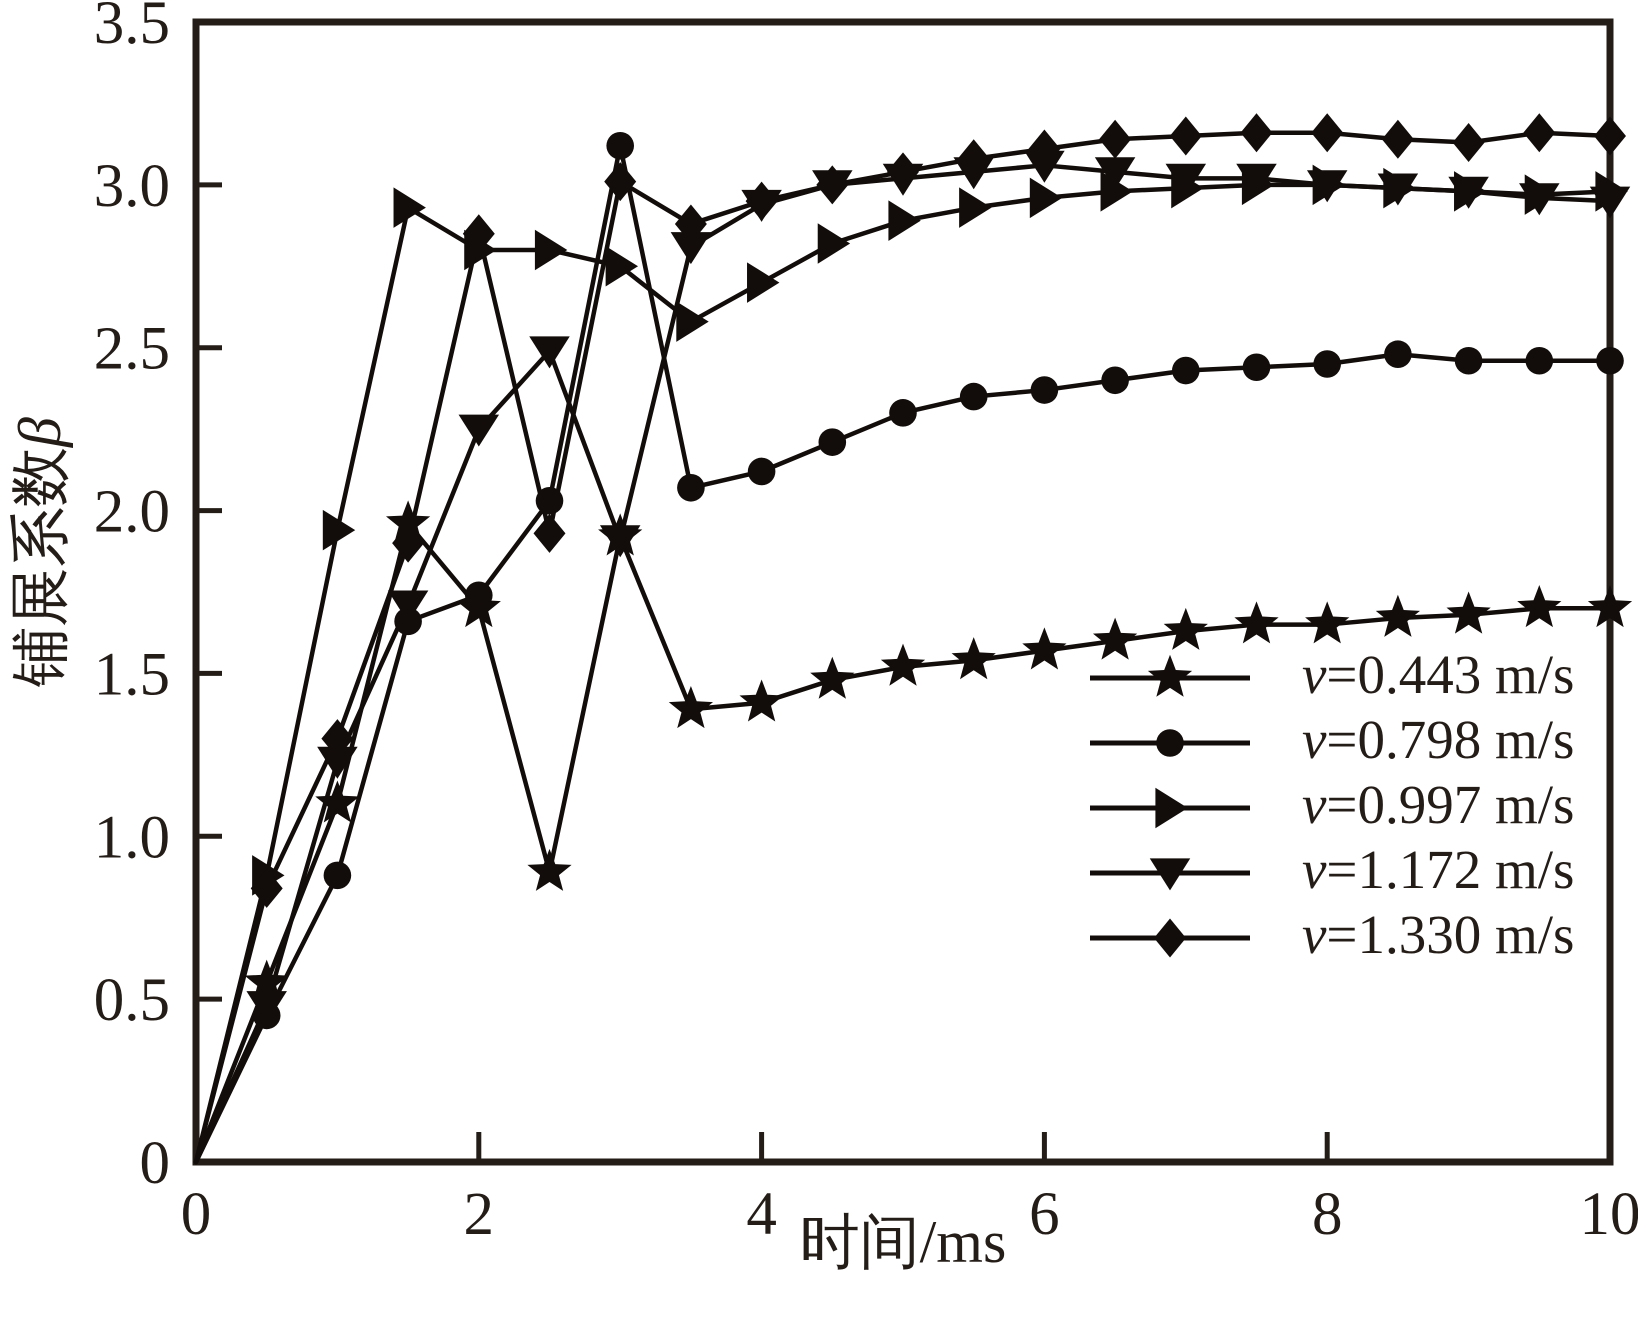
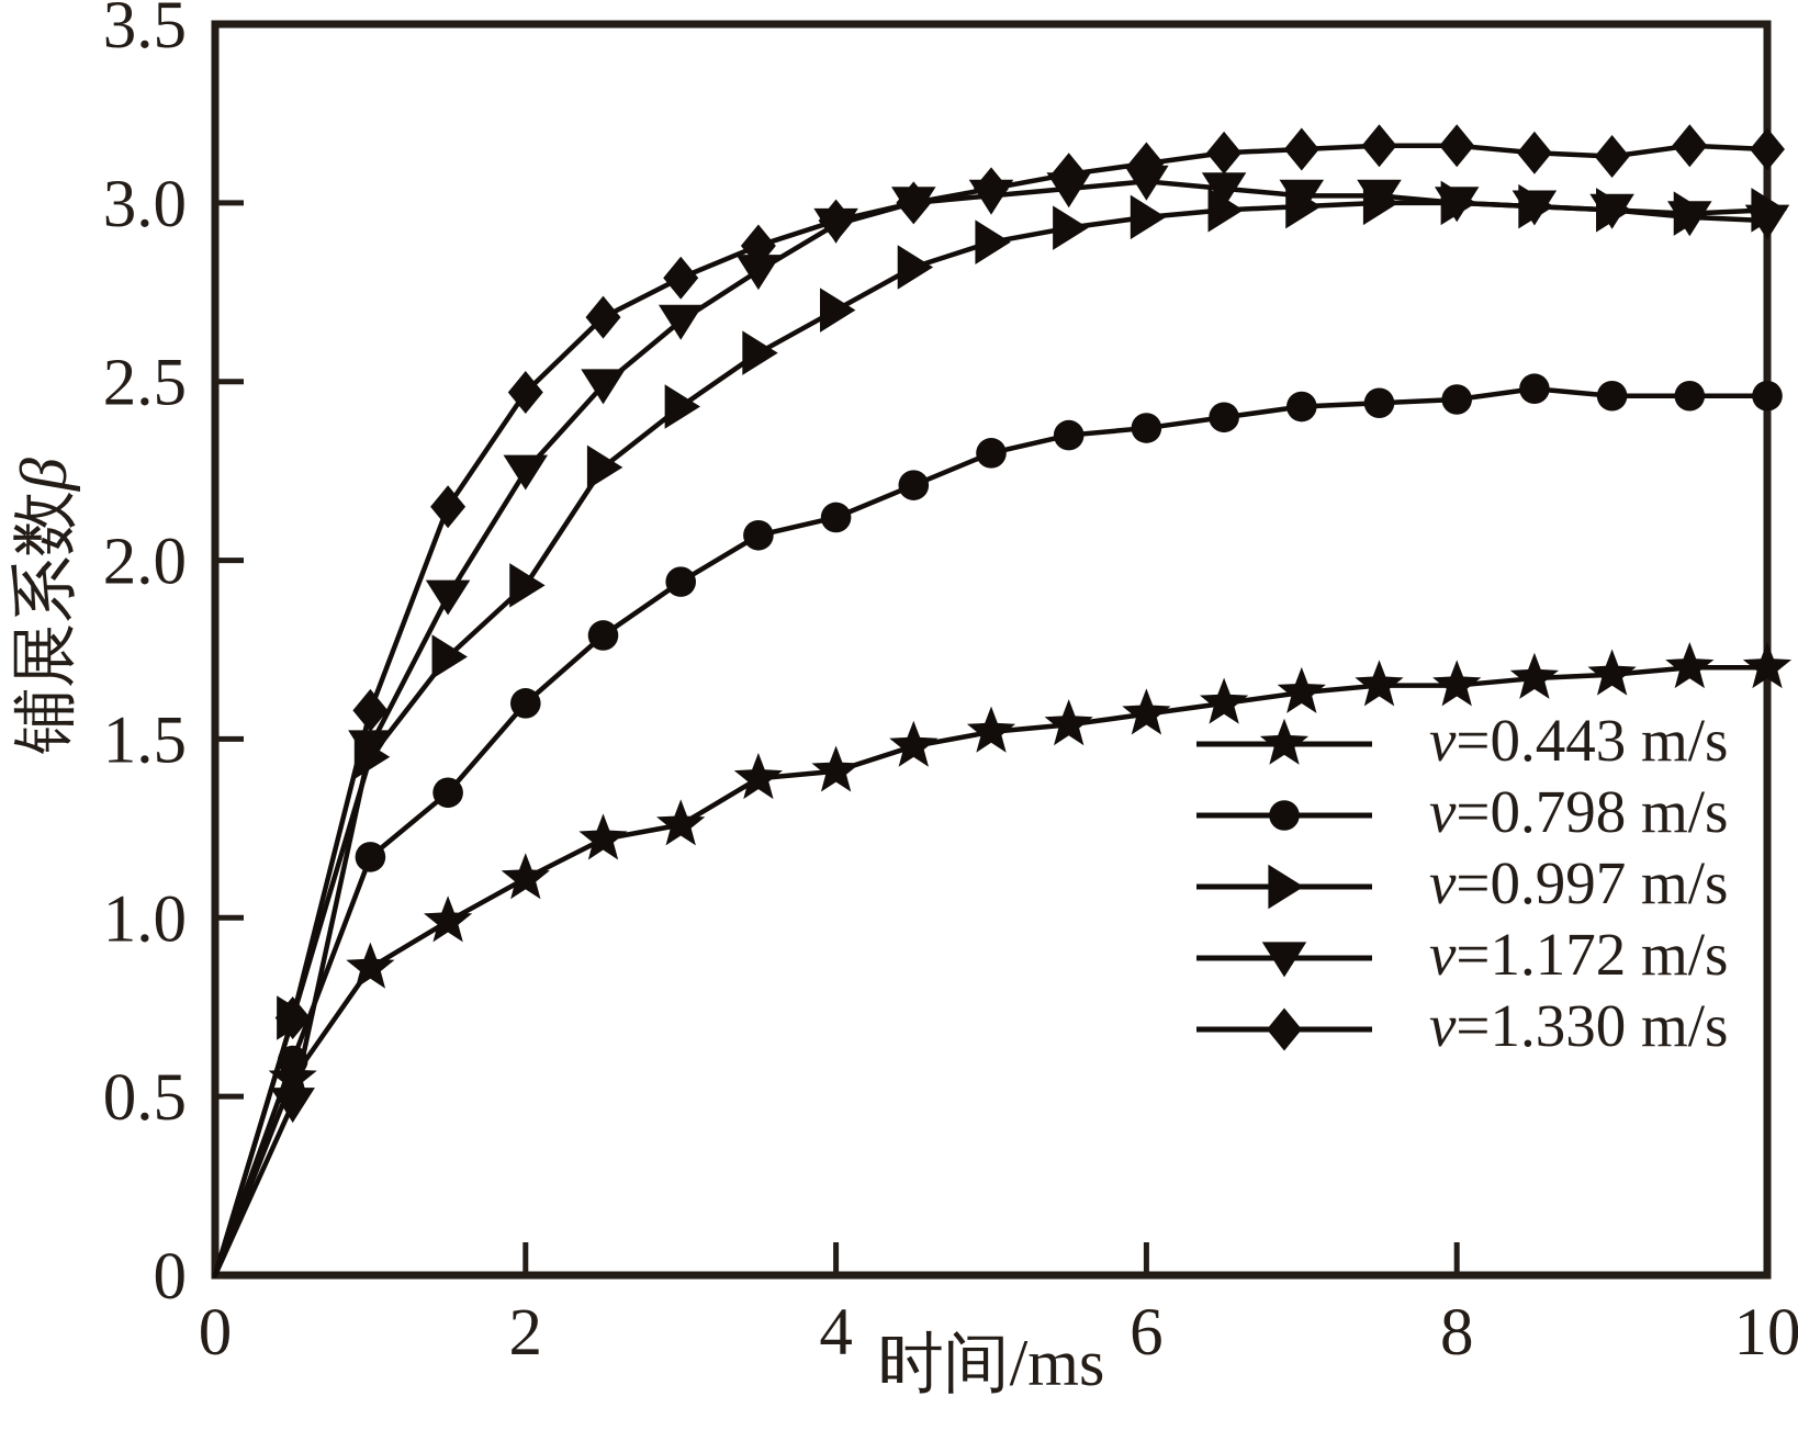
v=0.798 m/s/0.5: 0.45 -> 0.60
v=0.997 m/s/0.5: 0.88 -> 0.72
v=1.330 m/s/0.5: 0.84 -> 0.72
v=0.443 m/s/1.0: 1.10 -> 0.86
v=0.798 m/s/1.0: 0.88 -> 1.17
v=0.997 m/s/1.0: 1.94 -> 1.45
v=1.172 m/s/1.0: 1.23 -> 1.48
v=1.330 m/s/1.0: 1.30 -> 1.58
v=0.443 m/s/1.5: 1.96 -> 0.99
v=0.798 m/s/1.5: 1.66 -> 1.35
v=0.997 m/s/1.5: 2.93 -> 1.73
v=1.172 m/s/1.5: 1.71 -> 1.90
v=1.330 m/s/1.5: 1.90 -> 2.15
v=0.443 m/s/2.0: 1.70 -> 1.11
v=0.798 m/s/2.0: 1.74 -> 1.60
v=0.997 m/s/2.0: 2.80 -> 1.93
v=1.330 m/s/2.0: 2.85 -> 2.47
v=0.443 m/s/2.5: 0.89 -> 1.22
v=0.798 m/s/2.5: 2.03 -> 1.79
v=0.997 m/s/2.5: 2.80 -> 2.26
v=1.330 m/s/2.5: 1.93 -> 2.68
v=0.443 m/s/3.0: 1.92 -> 1.26
v=0.798 m/s/3.0: 3.12 -> 1.94
v=0.997 m/s/3.0: 2.75 -> 2.43
v=1.172 m/s/3.0: 1.91 -> 2.67
v=1.330 m/s/3.0: 3.01 -> 2.79
